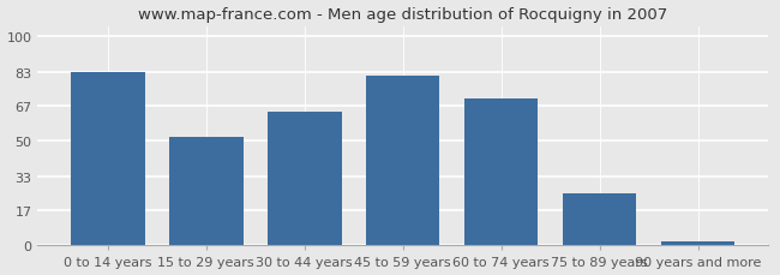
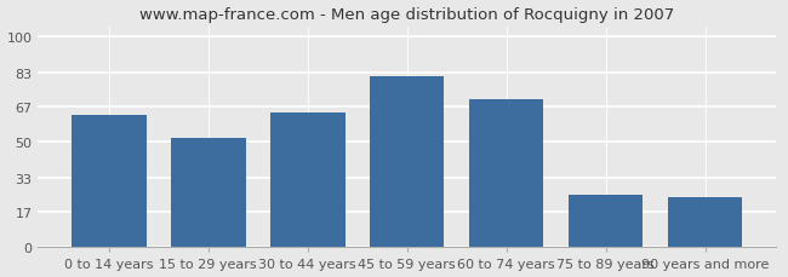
0 to 14 years: 83 -> 63
90 years and more: 2 -> 24
